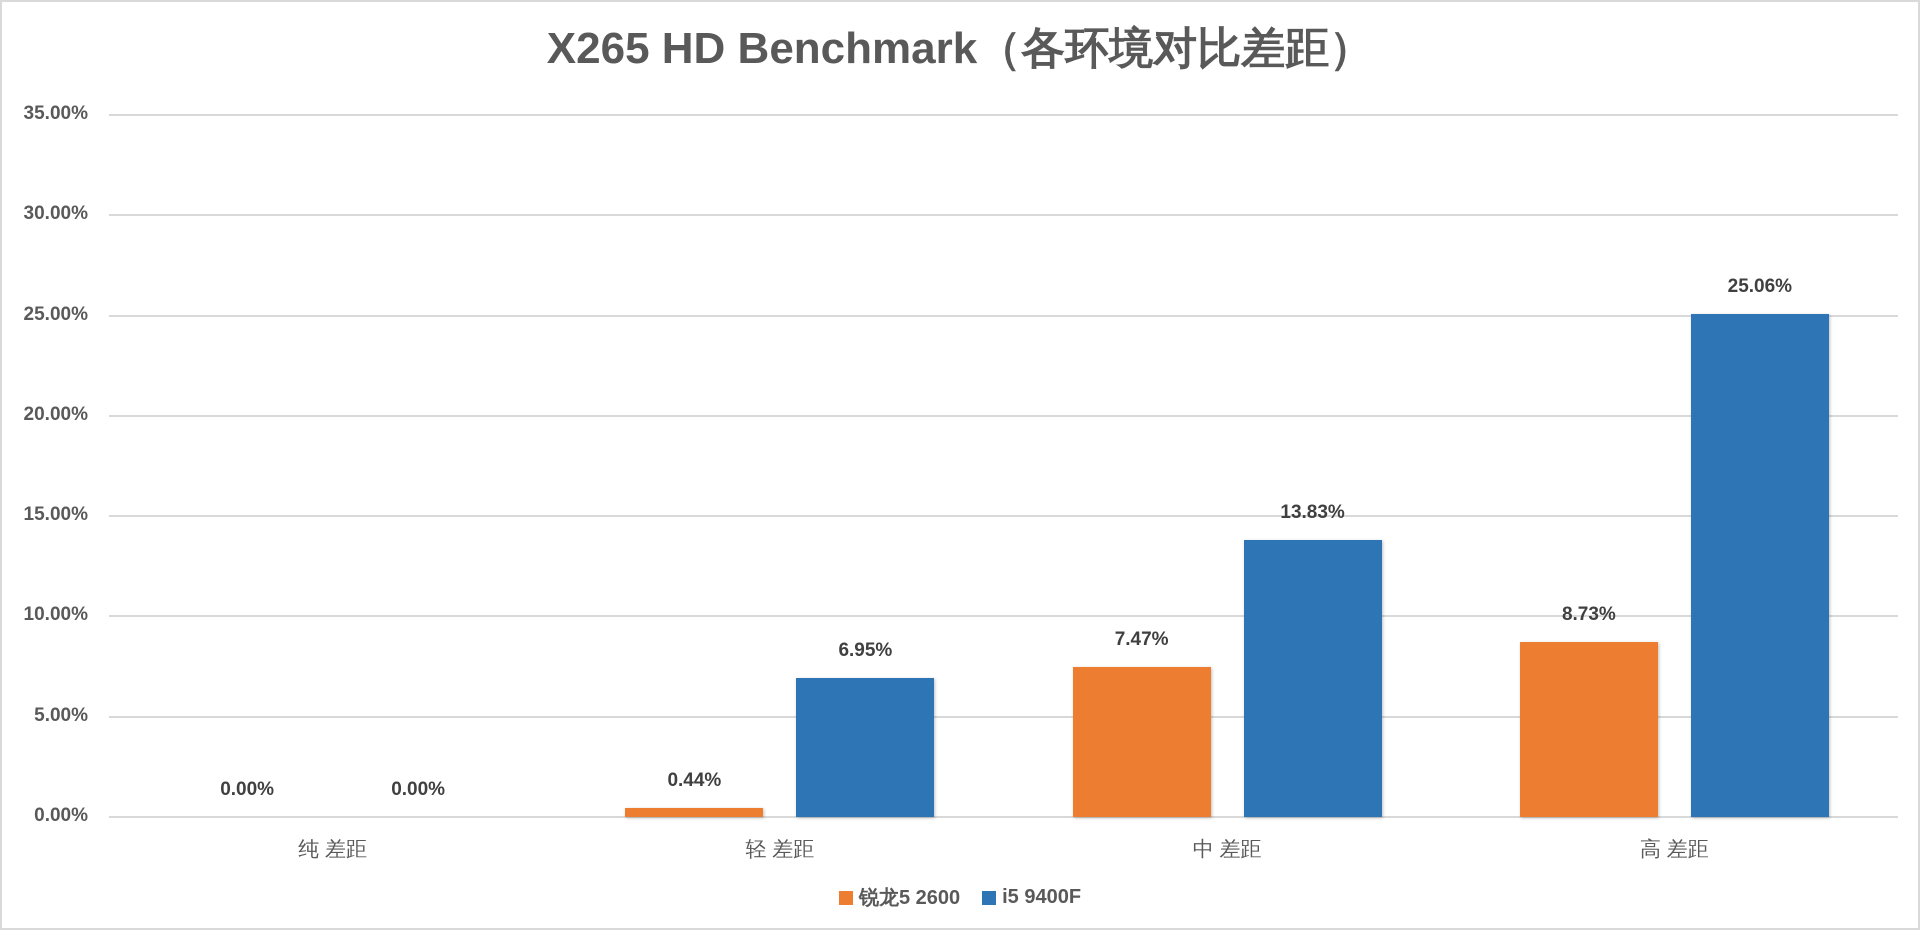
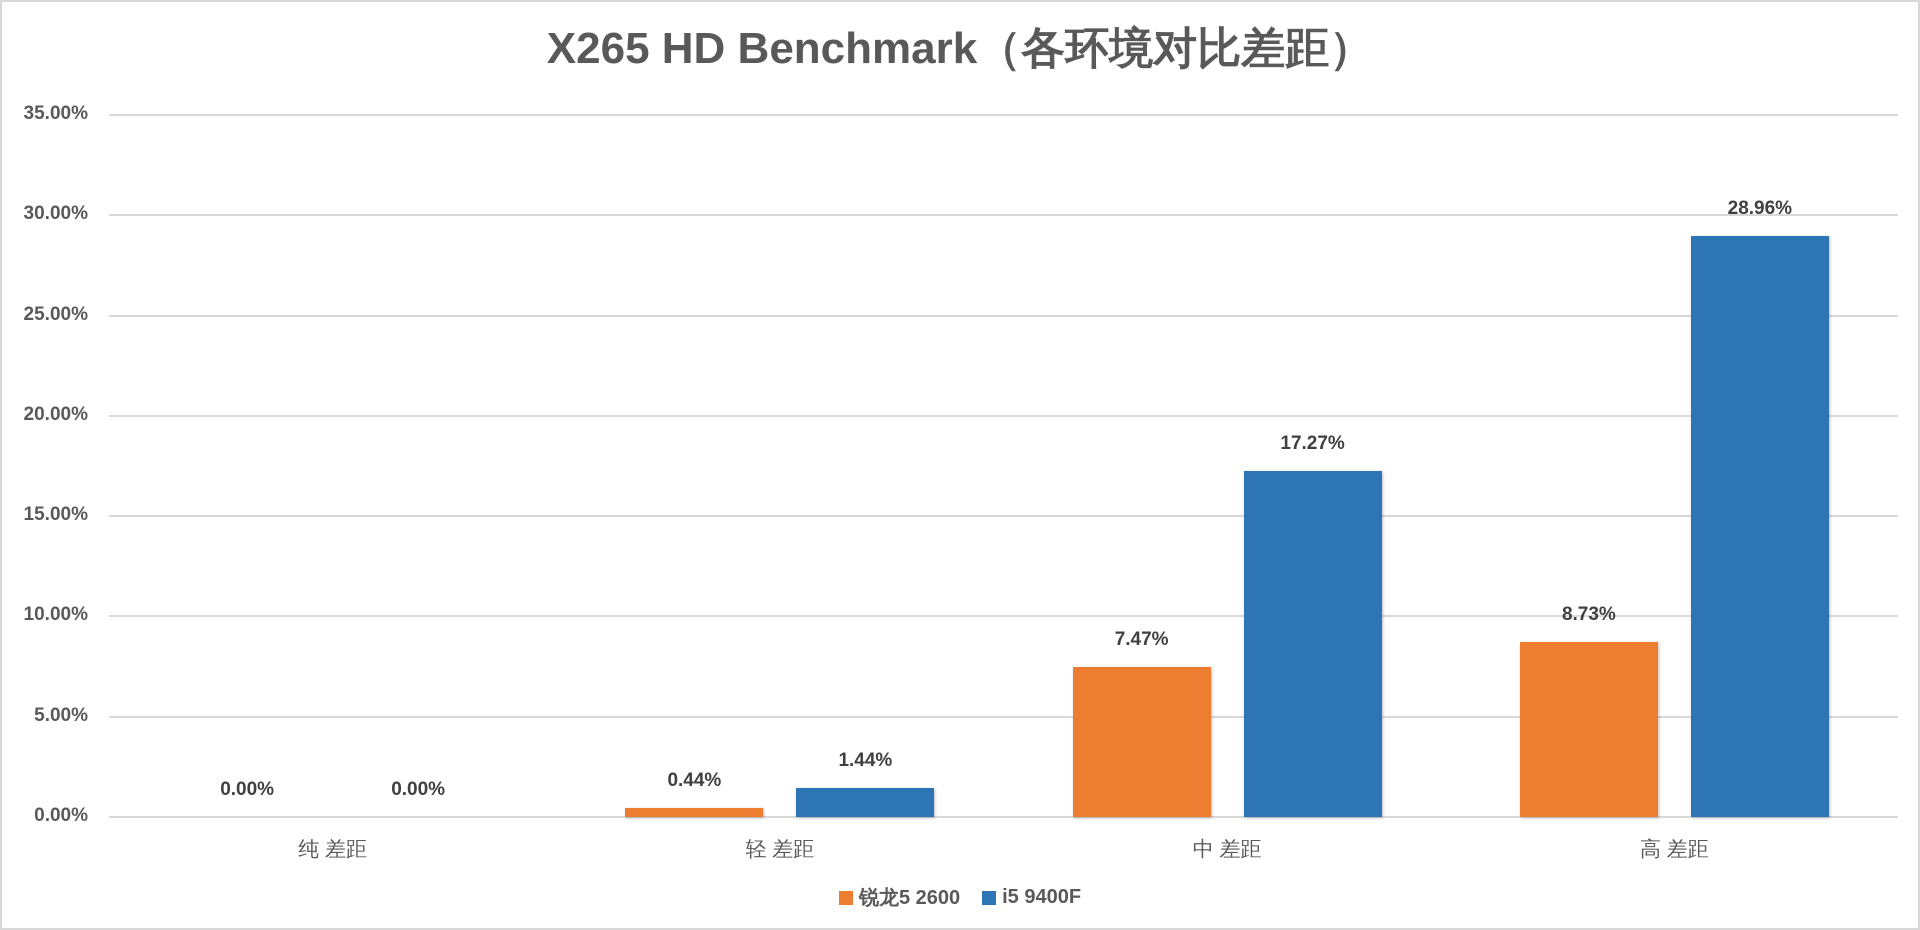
i5 9400F/轻 差距: 6.95% -> 1.44%
i5 9400F/中 差距: 13.83% -> 17.27%
i5 9400F/高 差距: 25.06% -> 28.96%
